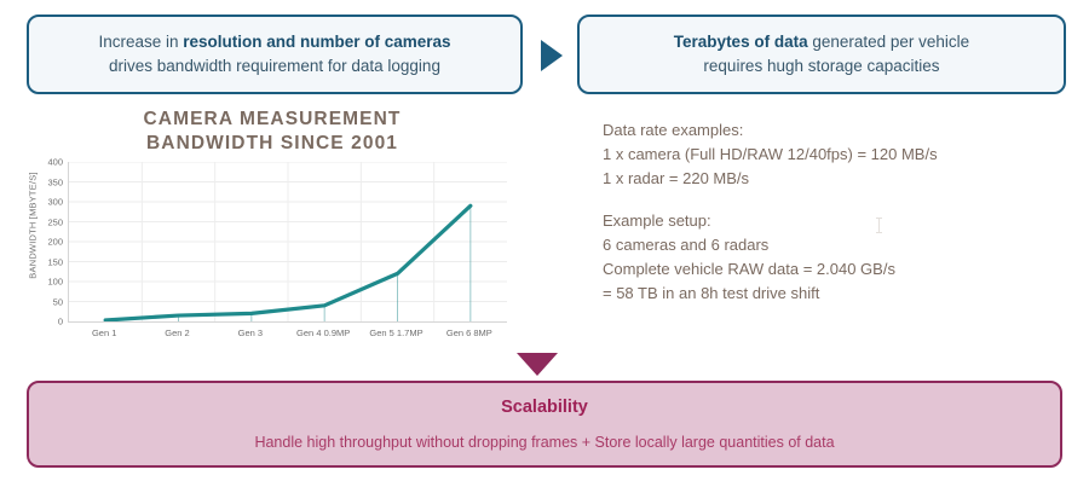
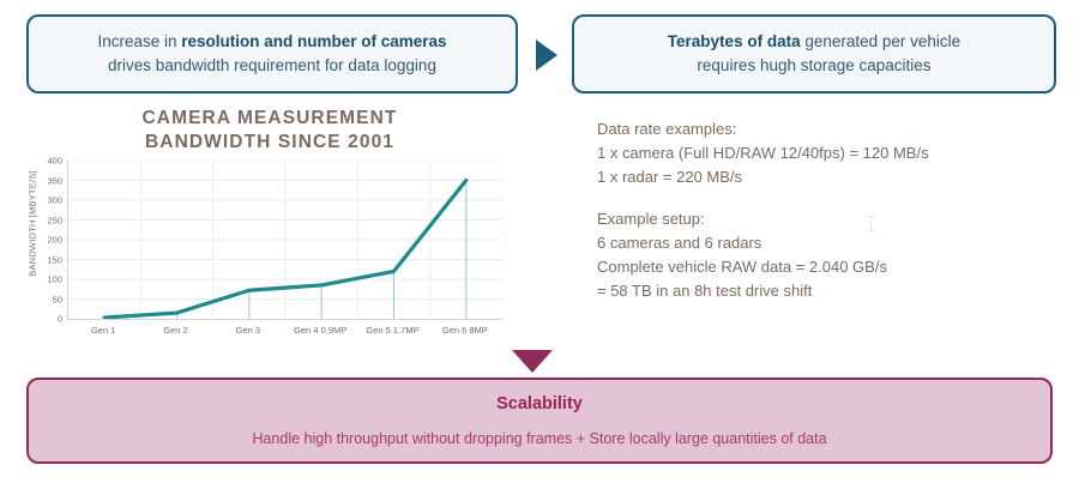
Gen 3: 20 -> 70
Gen 4 0.9MP: 40 -> 80
Gen 6 8MP: 290 -> 350
